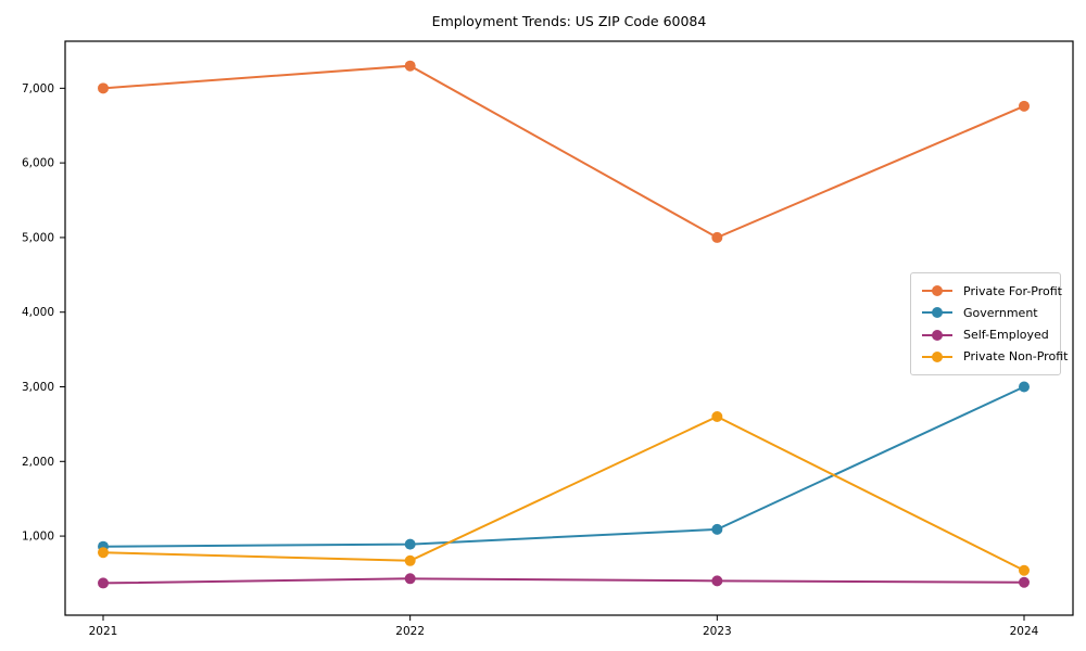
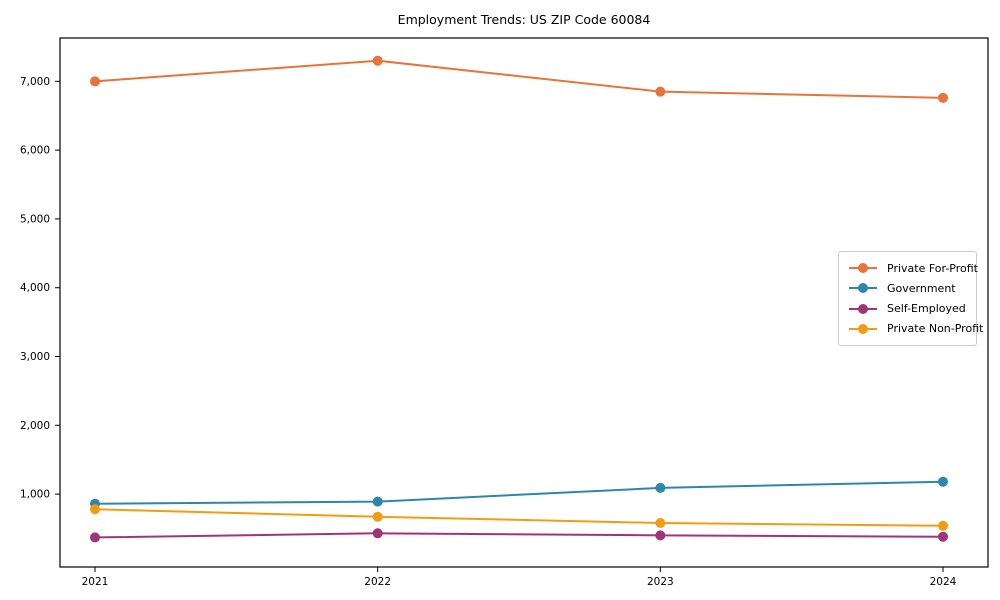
Private For-Profit/2023: 5000 -> 6800
Private Non-Profit/2023: 2600 -> 600
Government/2024: 3000 -> 1200
